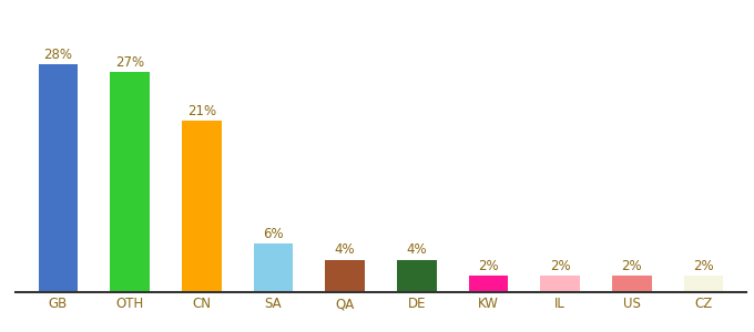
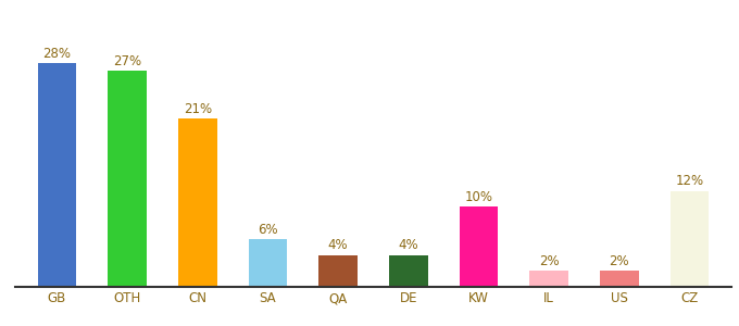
KW: 2% -> 10%
CZ: 2% -> 12%
